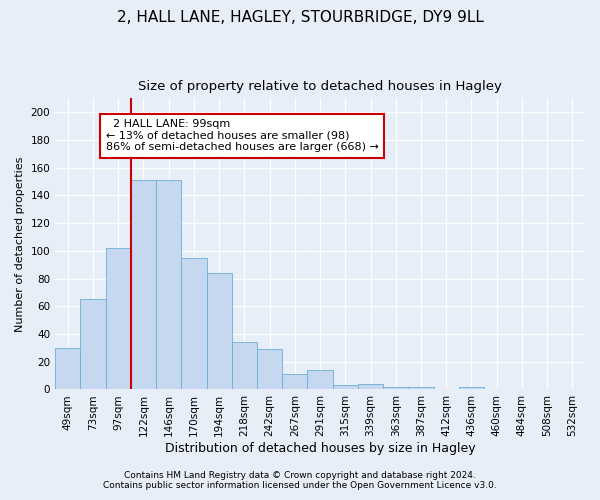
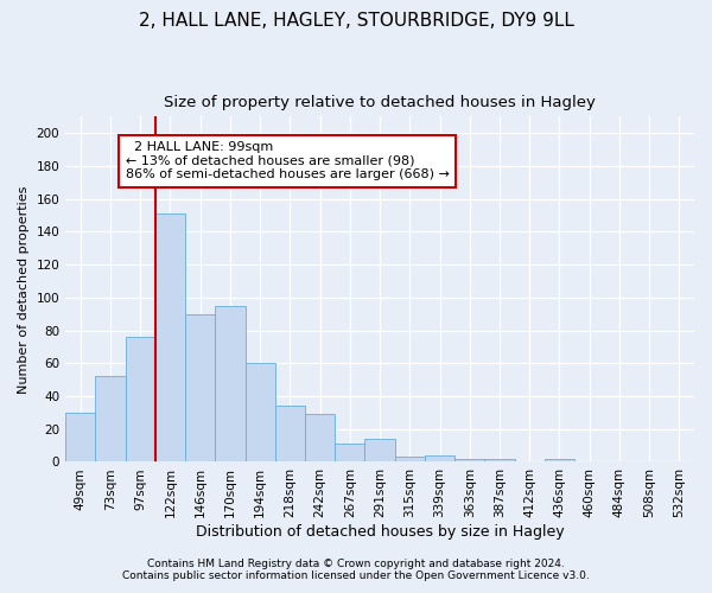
73sqm: 65 -> 52
97sqm: 102 -> 76
146sqm: 151 -> 90
194sqm: 84 -> 60
